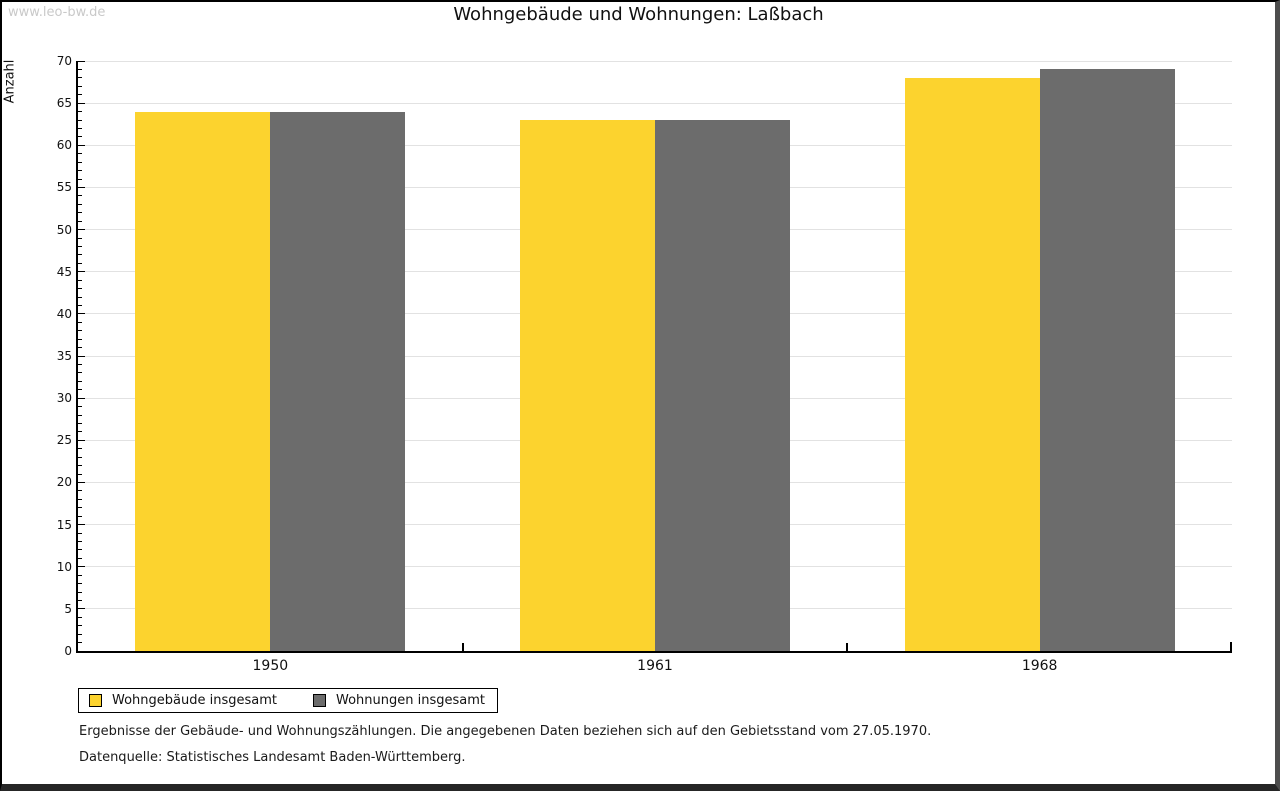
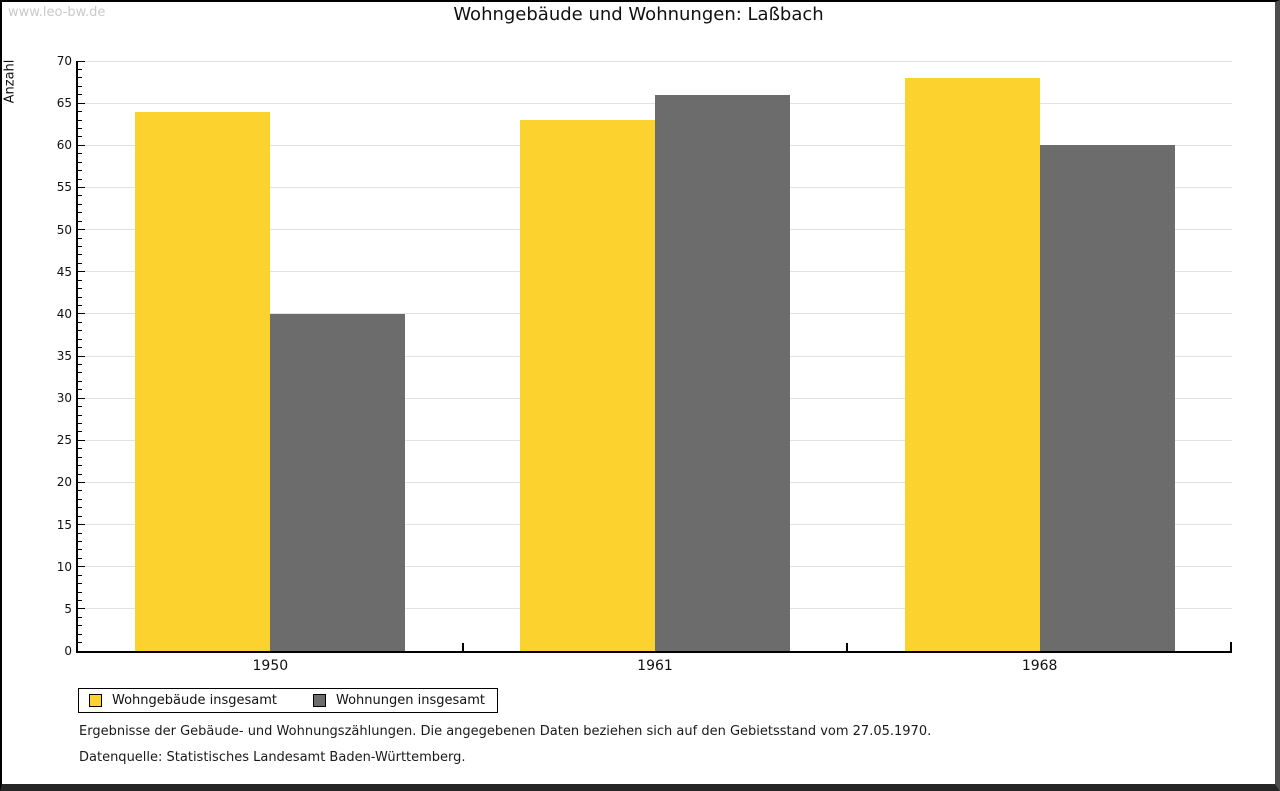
Wohnungen insgesamt/1950: 64 -> 40
Wohnungen insgesamt/1961: 63 -> 66
Wohnungen insgesamt/1968: 69 -> 60
